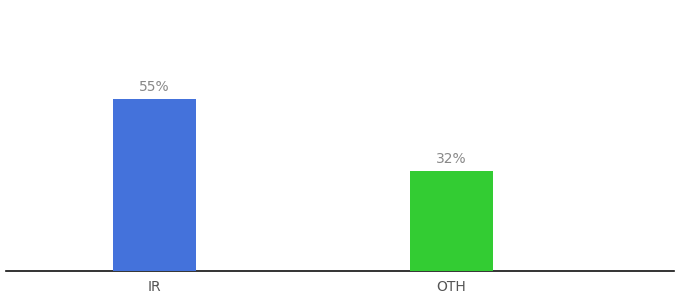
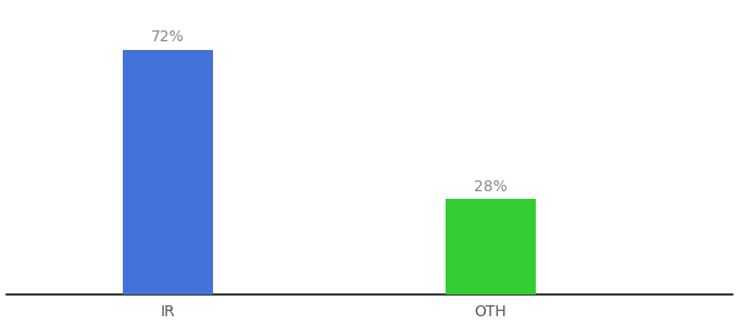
IR: 55% -> 72%
OTH: 32% -> 28%
